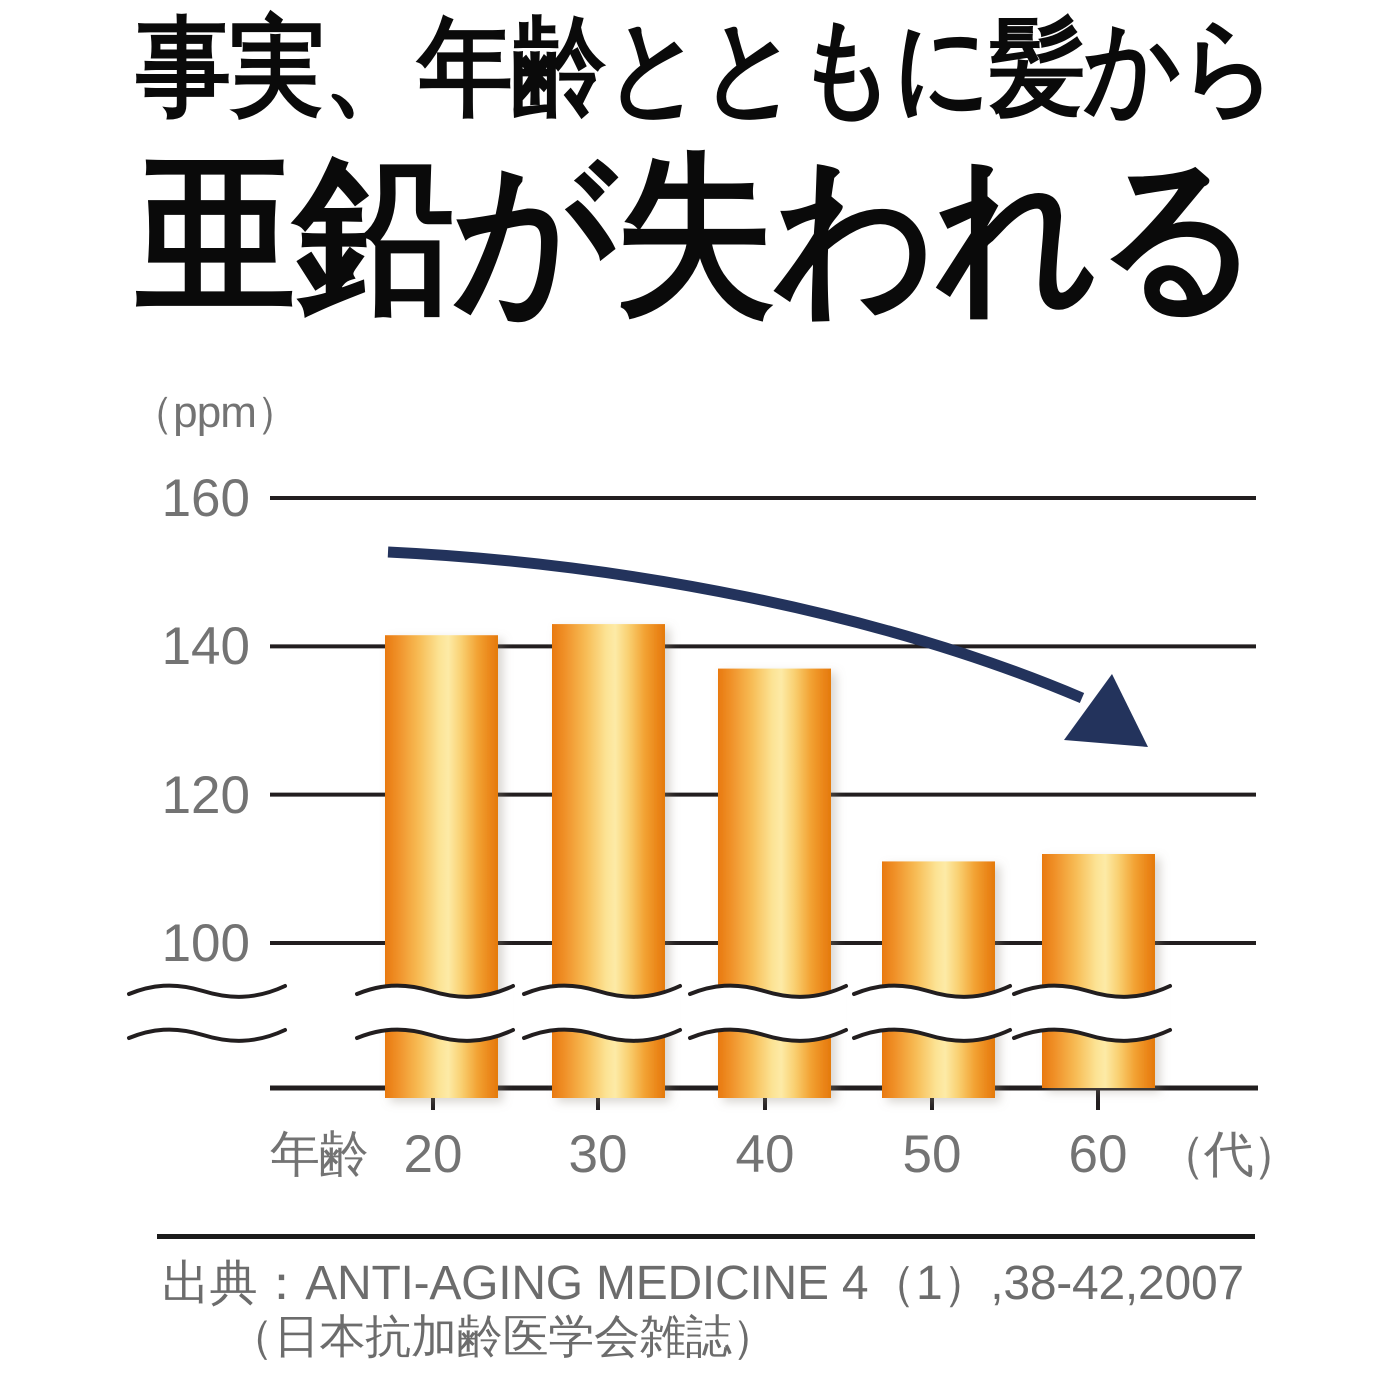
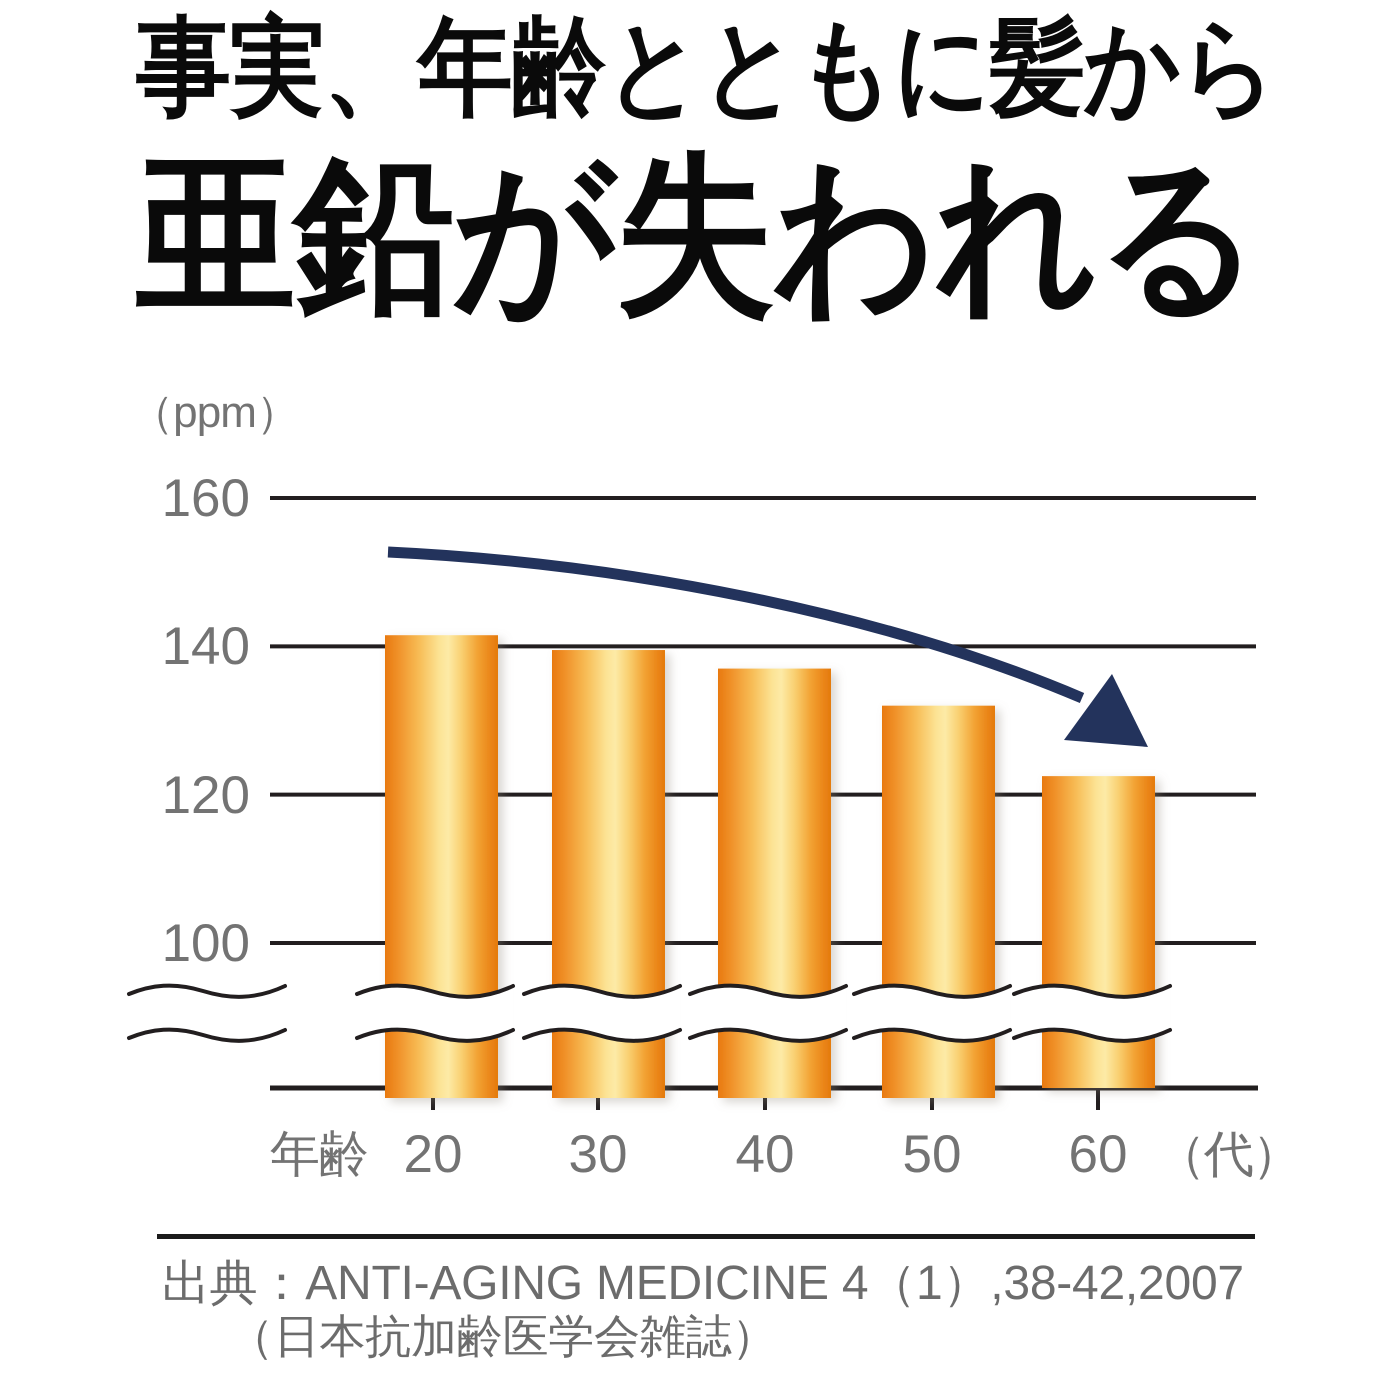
30: 143 -> 140
50: 111 -> 132
60: 112 -> 122
